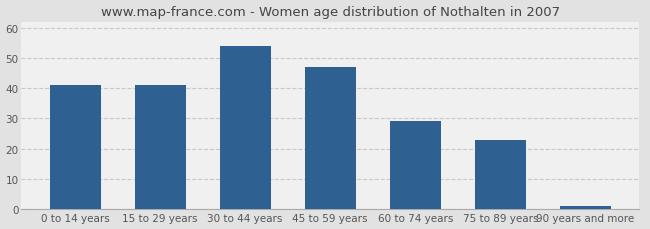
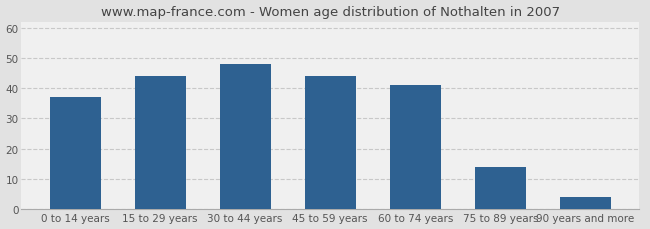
0 to 14 years: 41 -> 37
15 to 29 years: 41 -> 44
30 to 44 years: 54 -> 48
45 to 59 years: 47 -> 44
60 to 74 years: 29 -> 41
75 to 89 years: 23 -> 14
90 years and more: 1 -> 4
